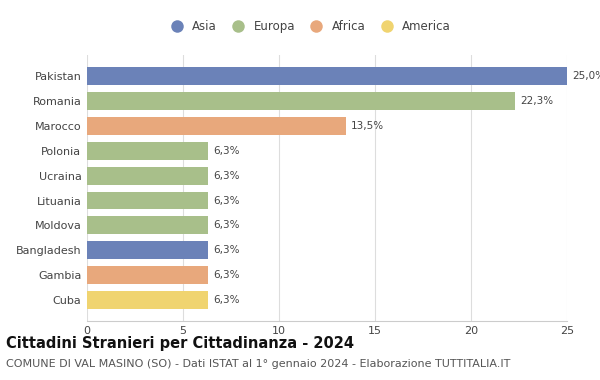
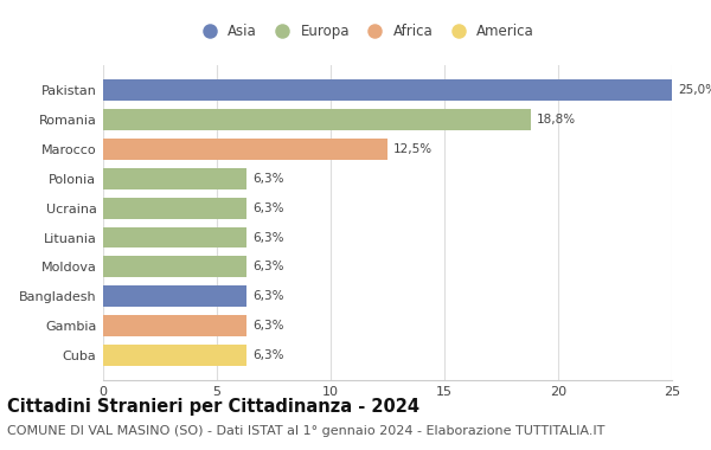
Romania: 22,3% -> 18,8%
Marocco: 13,5% -> 12,5%
